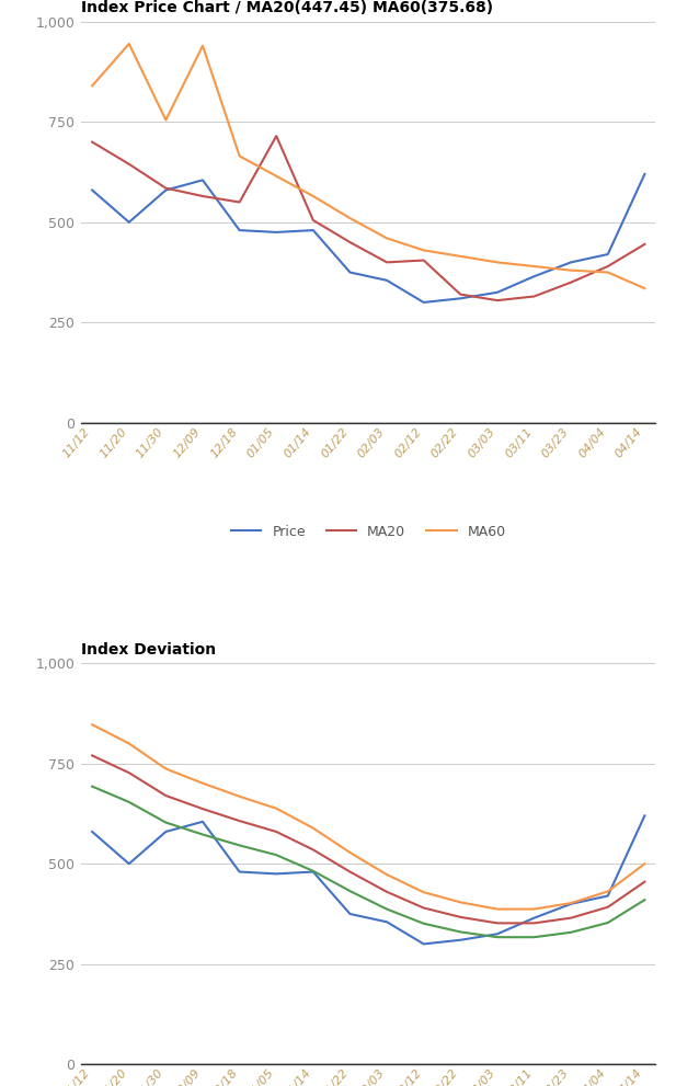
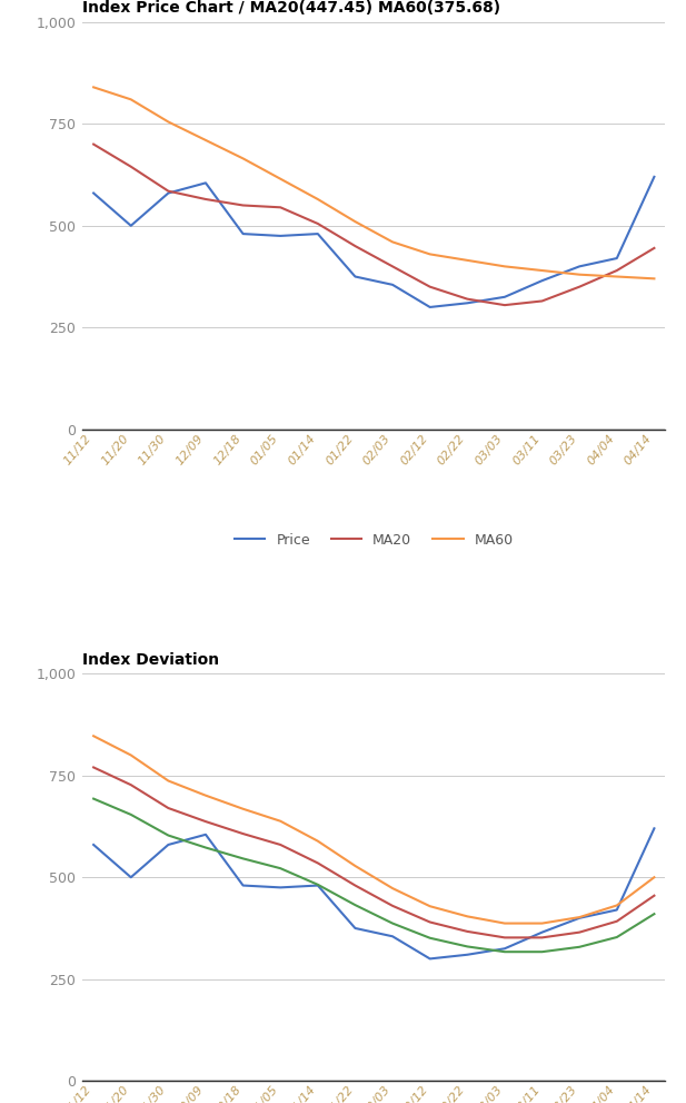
Index Price Chart / MA20(447.45) MA60(375.68)/MA60/11/20: 945 -> 810
Index Price Chart / MA20(447.45) MA60(375.68)/MA60/12/09: 940 -> 710
Index Price Chart / MA20(447.45) MA60(375.68)/MA20/01/05: 715 -> 545
Index Price Chart / MA20(447.45) MA60(375.68)/MA20/02/12: 405 -> 350
Index Price Chart / MA20(447.45) MA60(375.68)/MA60/04/14: 335 -> 370
